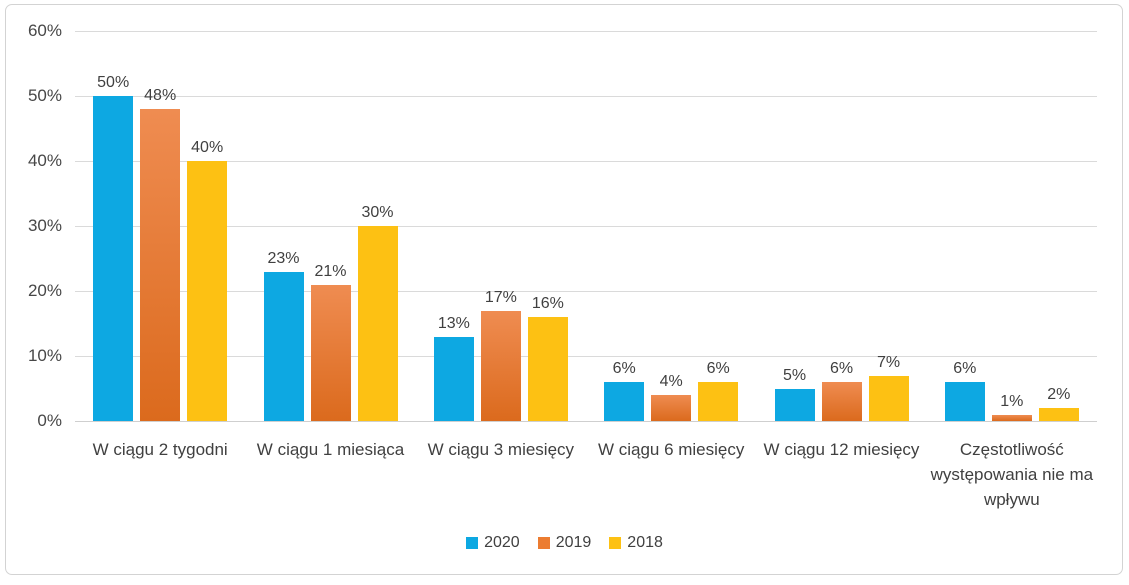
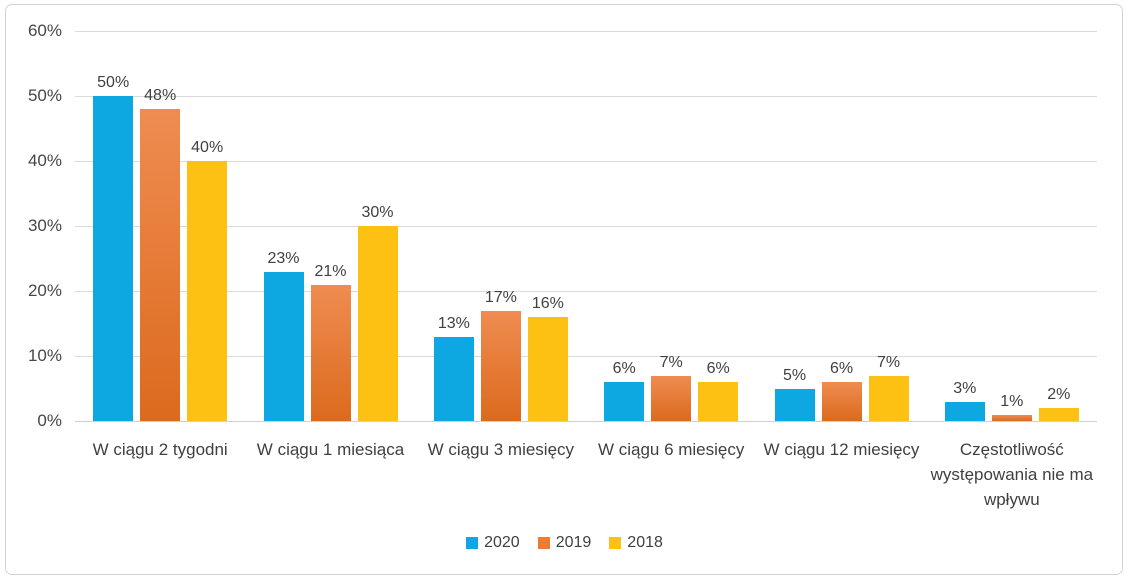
2019/W ciągu 6 miesięcy: 4% -> 7%
2020/Częstotliwość występowania nie ma wpływu: 6% -> 3%
